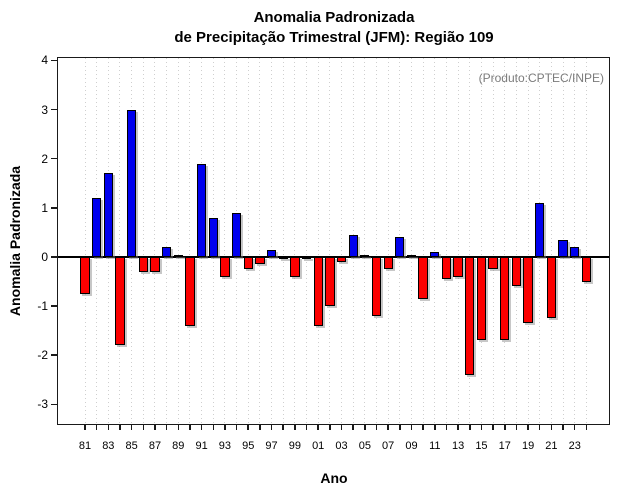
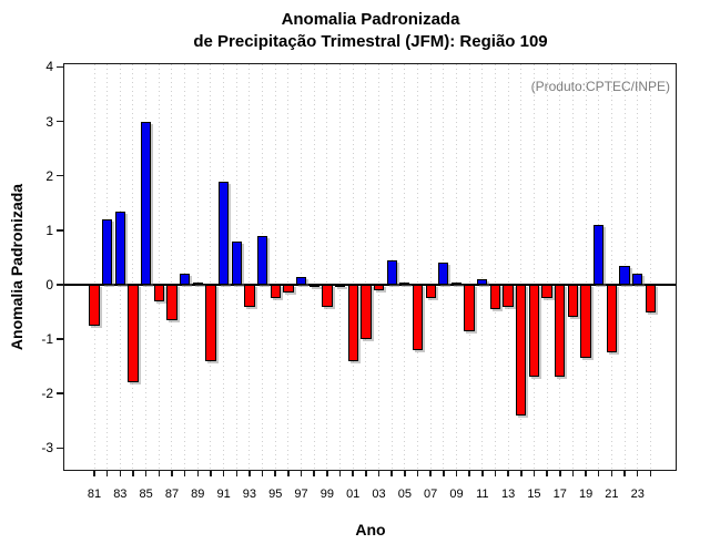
83: 1.7 -> 1.4
87: -0.3 -> -0.7
